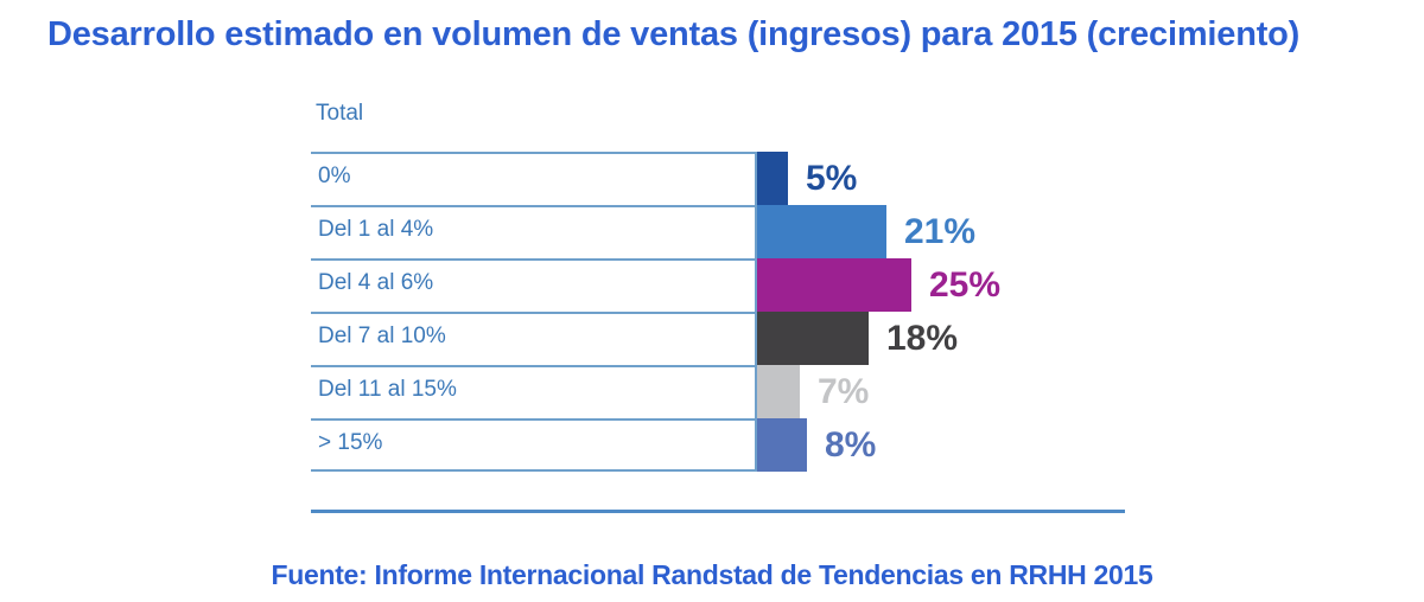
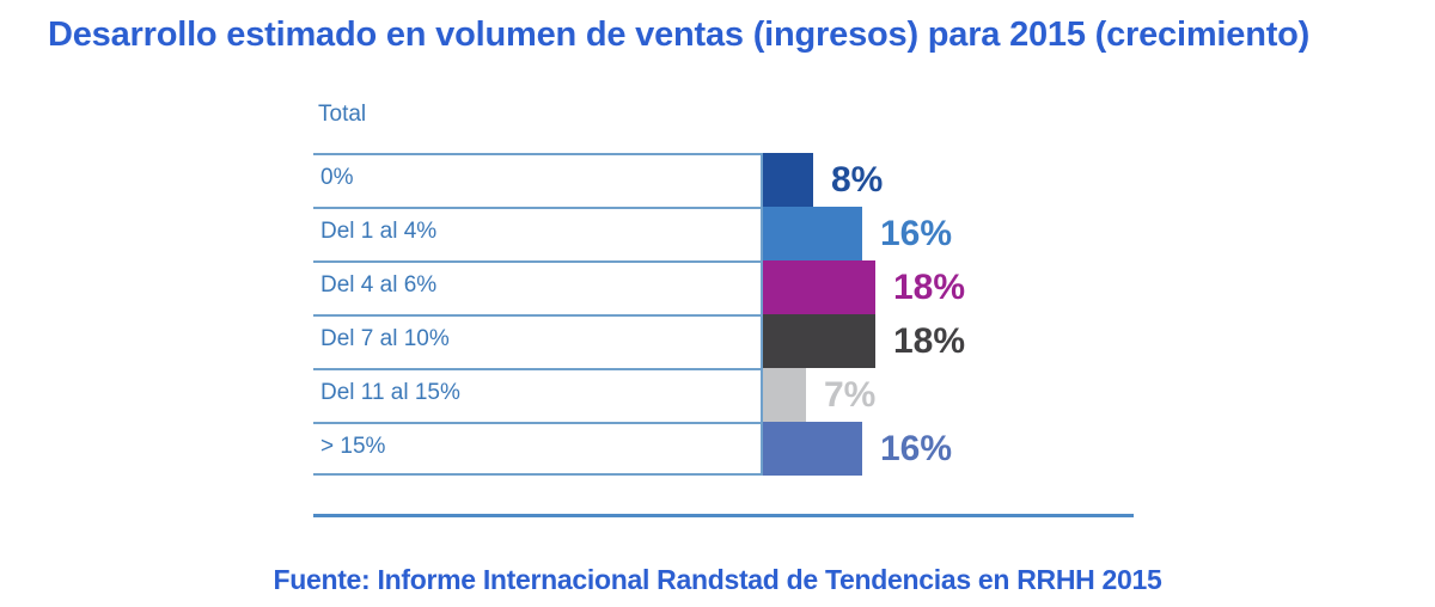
0%: 5% -> 8%
Del 1 al 4%: 21% -> 16%
Del 4 al 6%: 25% -> 18%
> 15%: 8% -> 16%
